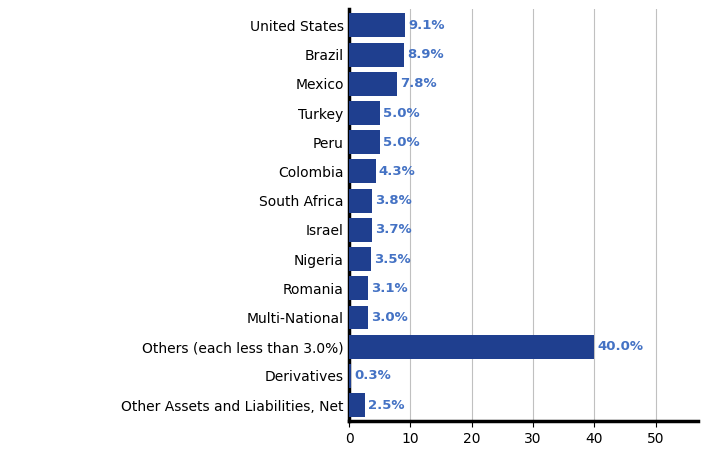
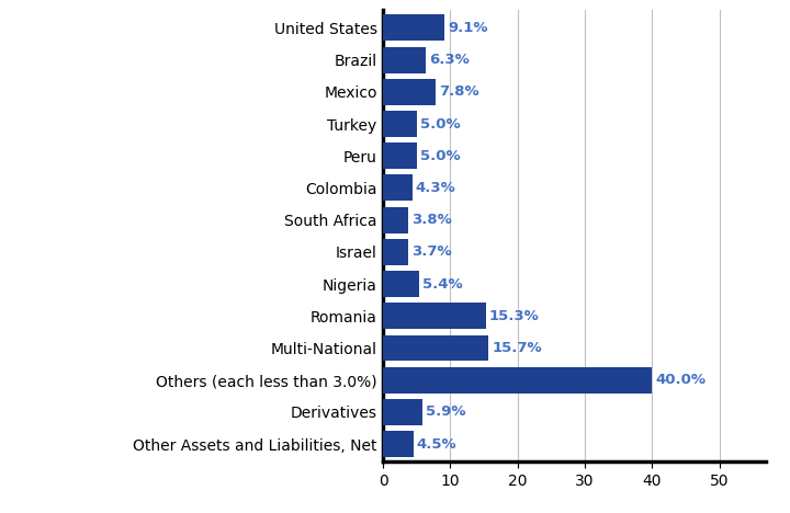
Brazil: 8.9% -> 6.3%
Nigeria: 3.5% -> 5.4%
Romania: 3.1% -> 15.3%
Multi-National: 3.0% -> 15.7%
Derivatives: 0.3% -> 5.9%
Other Assets and Liabilities, Net: 2.5% -> 4.5%
